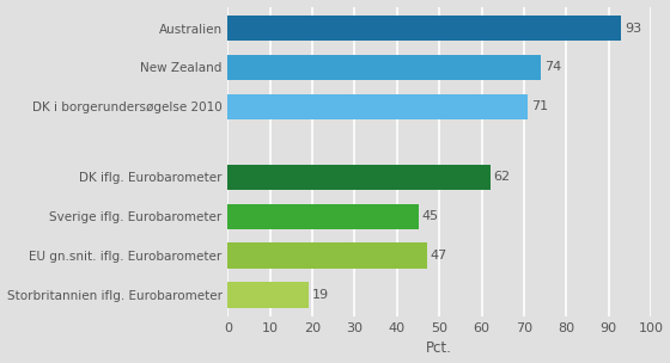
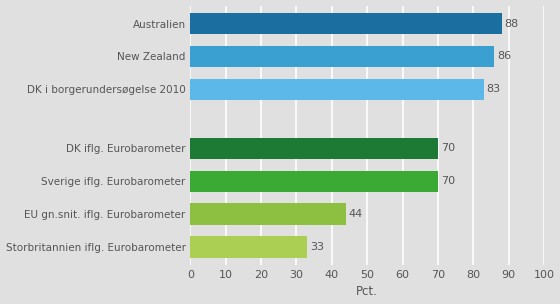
Australien: 93 -> 88
New Zealand: 74 -> 86
DK i borgerundersøgelse 2010: 71 -> 83
DK iflg. Eurobarometer: 62 -> 70
Sverige iflg. Eurobarometer: 45 -> 70
EU gn.snit. iflg. Eurobarometer: 47 -> 44
Storbritannien iflg. Eurobarometer: 19 -> 33
